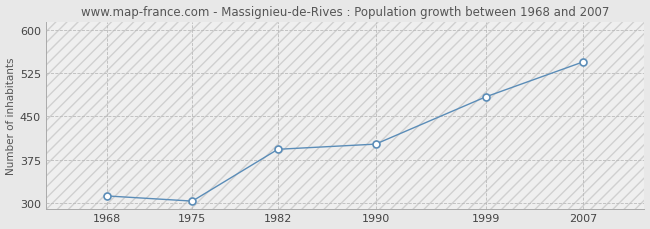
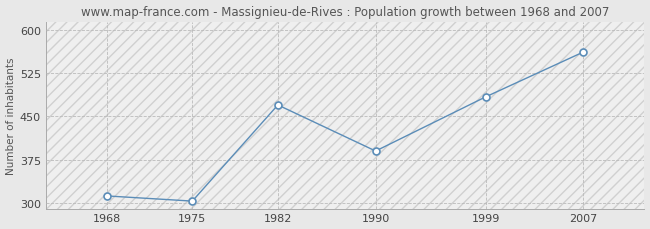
1982: 393 -> 470
1990: 402 -> 390
2007: 545 -> 562
